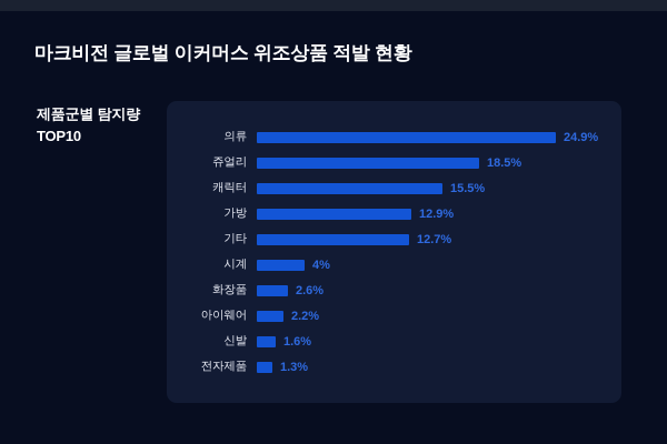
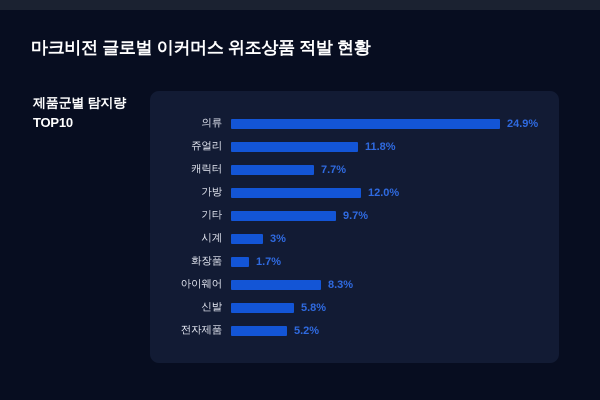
쥬얼리: 18.5% -> 11.8%
캐릭터: 15.5% -> 7.7%
가방: 12.9% -> 12.0%
기타: 12.7% -> 9.7%
시계: 4% -> 3%
화장품: 2.6% -> 1.7%
아이웨어: 2.2% -> 8.3%
신발: 1.6% -> 5.8%
전자제품: 1.3% -> 5.2%
